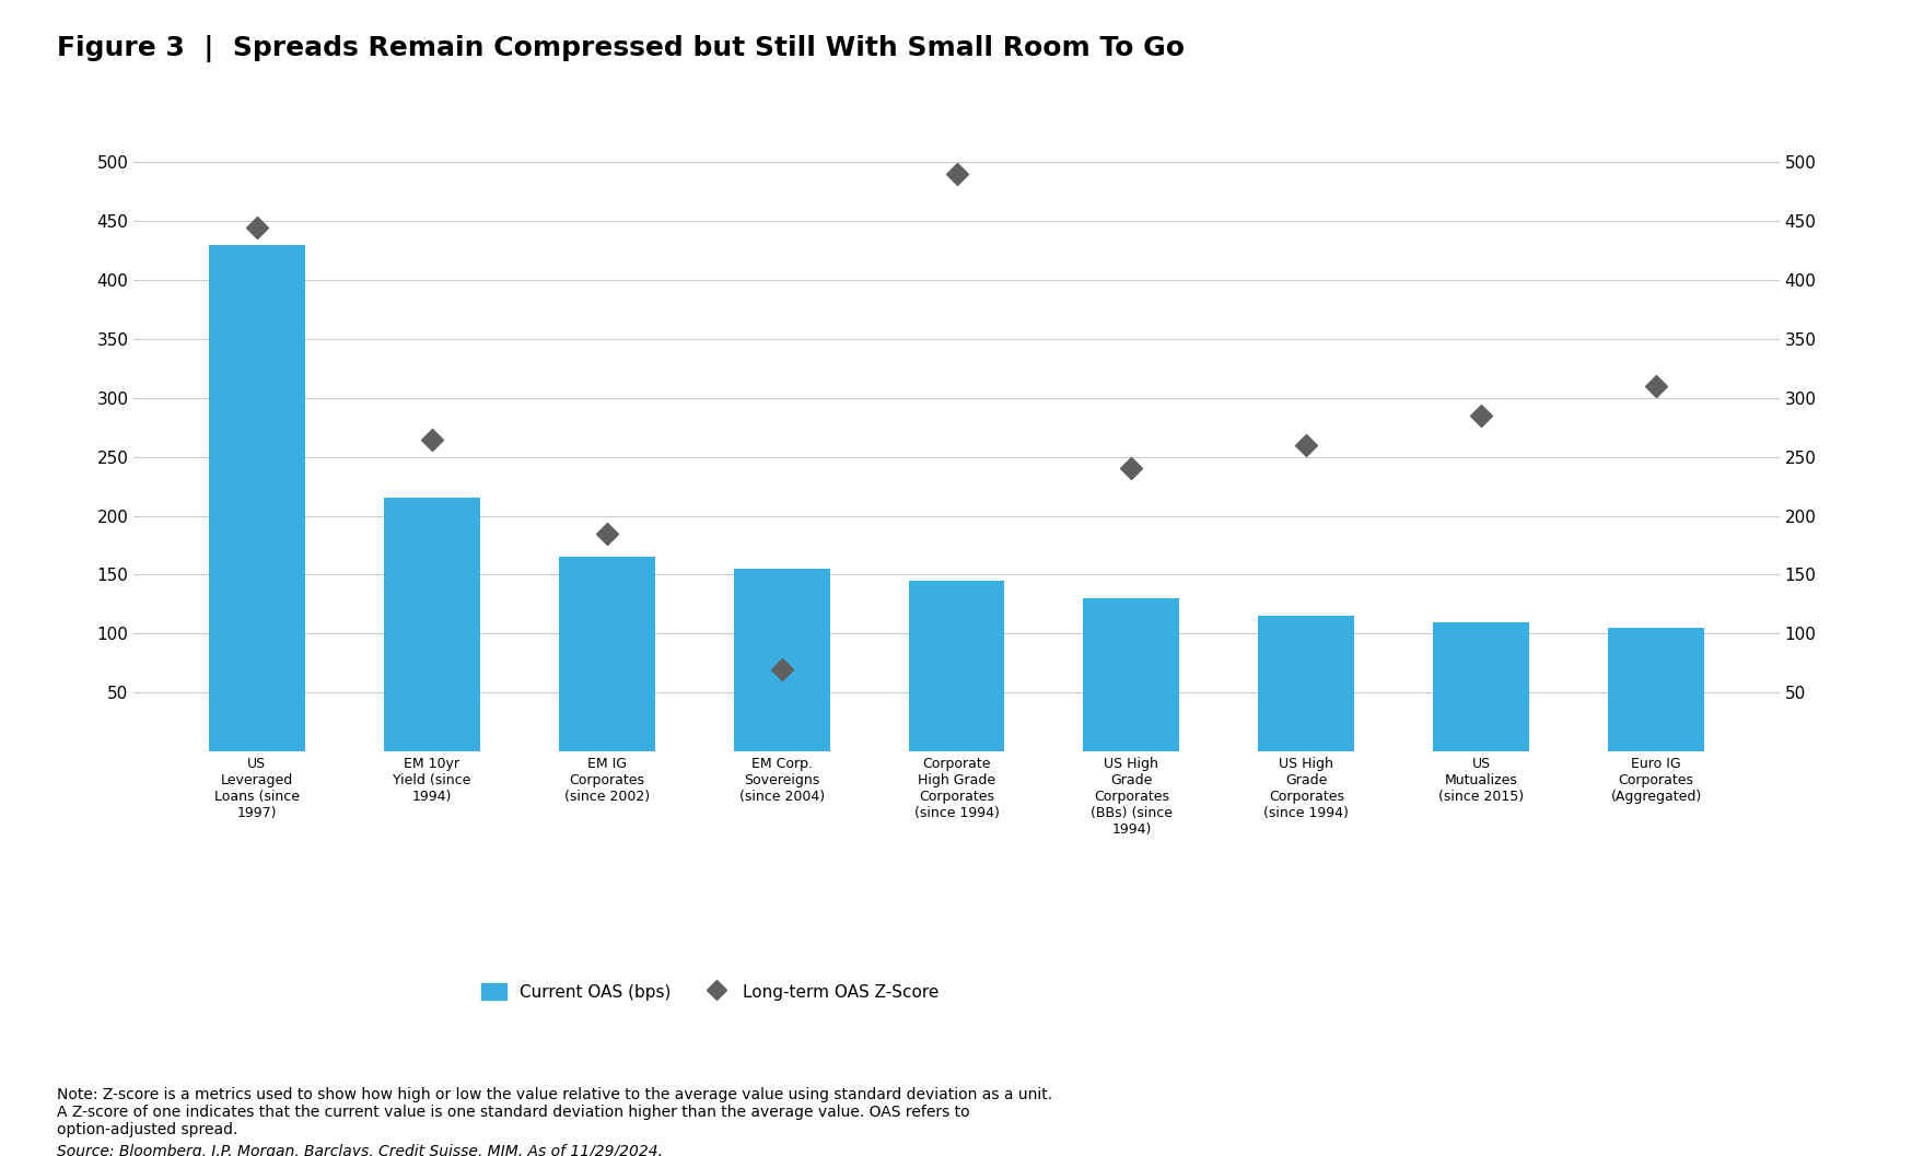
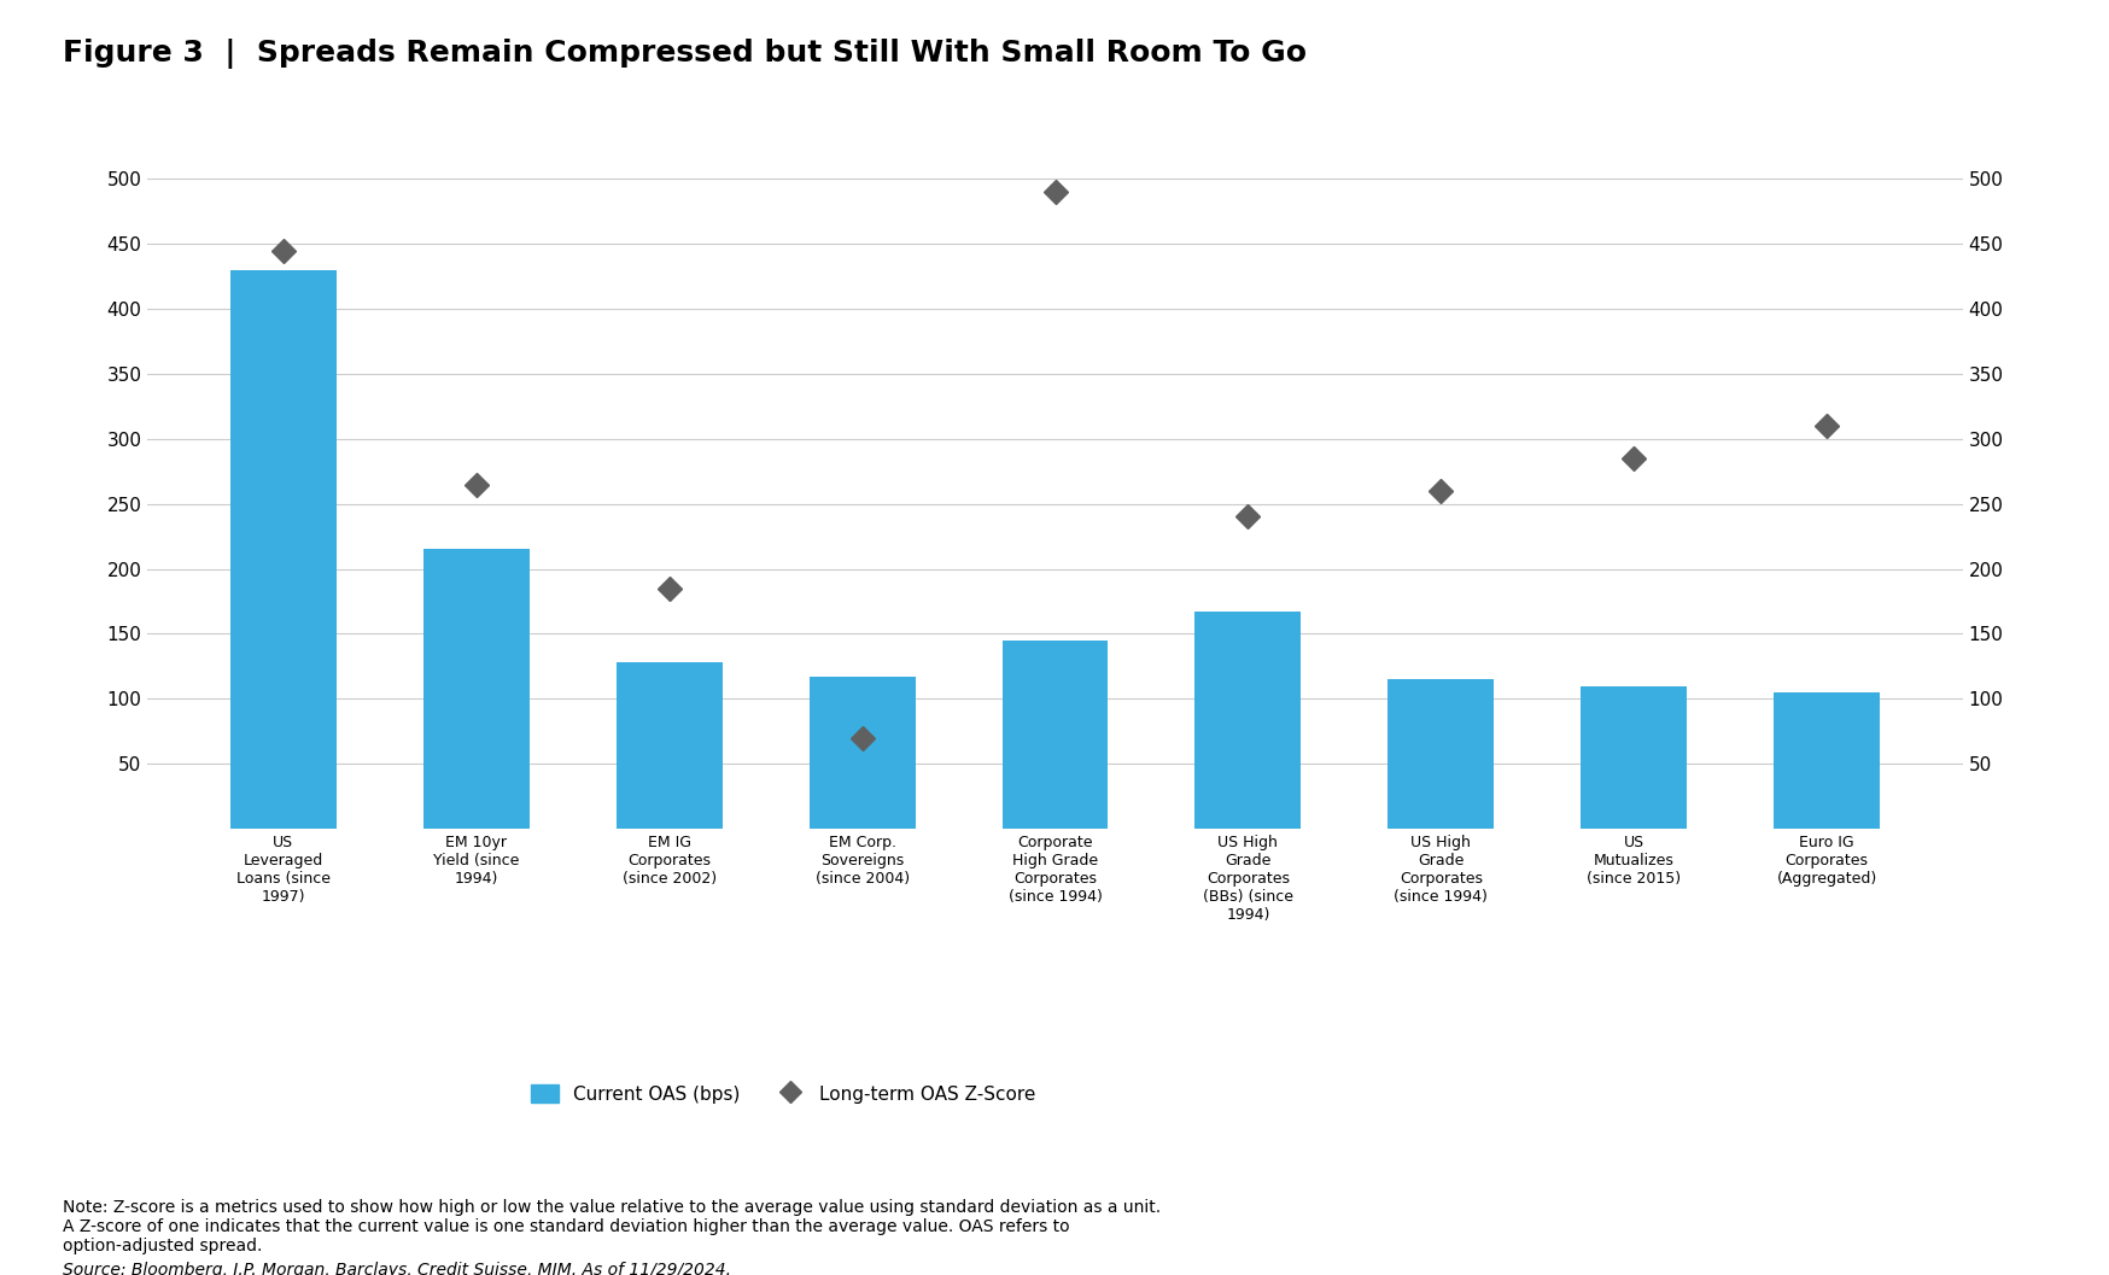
EM IG Corporates (since 2002): 165 -> 128
EM Corp. Sovereigns (since 2004): 155 -> 117
US High Grade Corporates (BBs) (since 1994): 130 -> 167
